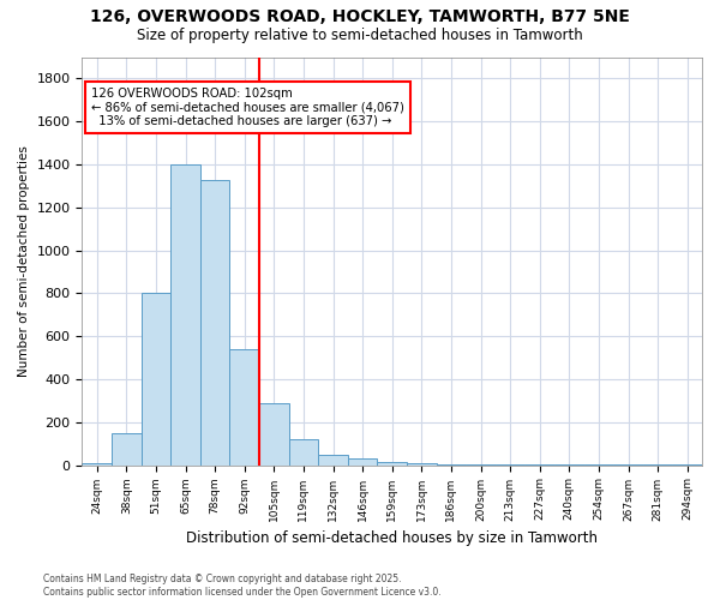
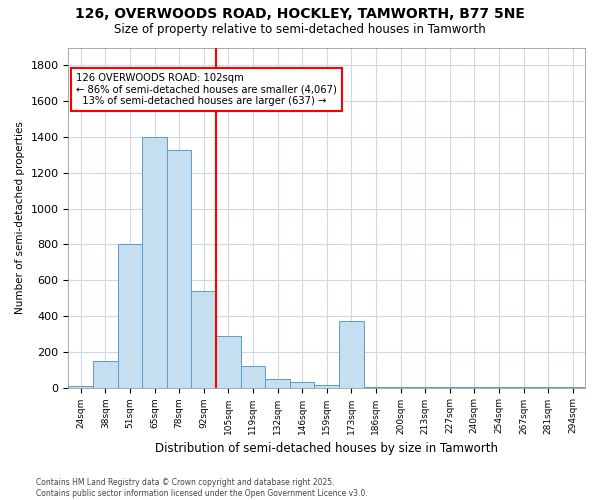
173sqm: 10 -> 370
